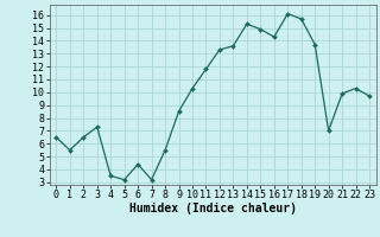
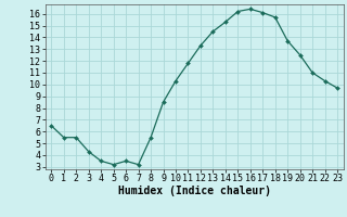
2: 6.5 -> 5.5
3: 7.3 -> 4.3
6: 4.4 -> 3.5
13: 13.6 -> 14.5
15: 14.9 -> 16.2
16: 14.3 -> 16.4
20: 7.0 -> 12.5
21: 9.9 -> 11.0
